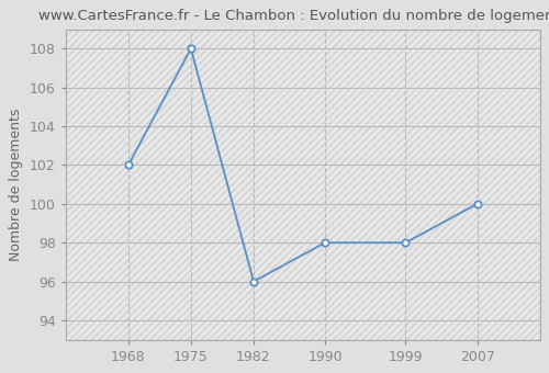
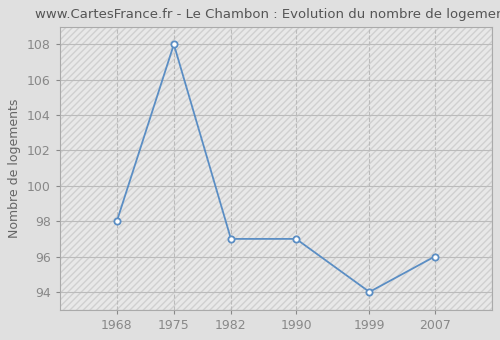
1968: 102 -> 98
1982: 96 -> 97
1990: 98 -> 97
1999: 98 -> 94
2007: 100 -> 96
